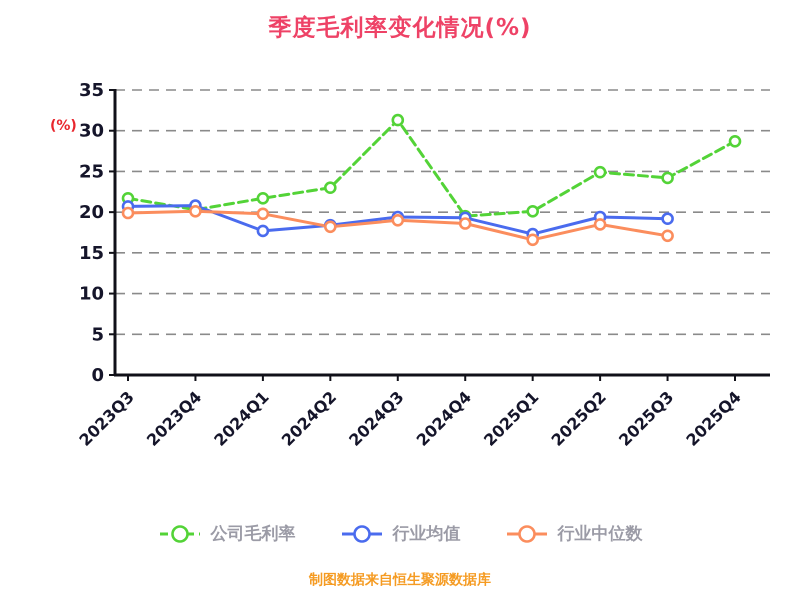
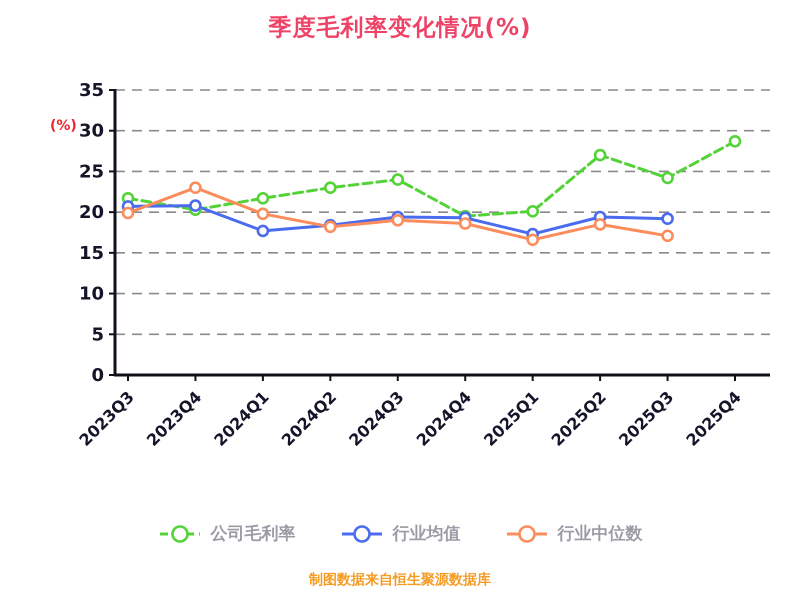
行业中位数/2023Q4: 20 -> 23
公司毛利率/2024Q3: 31 -> 24
公司毛利率/2025Q2: 25 -> 27
